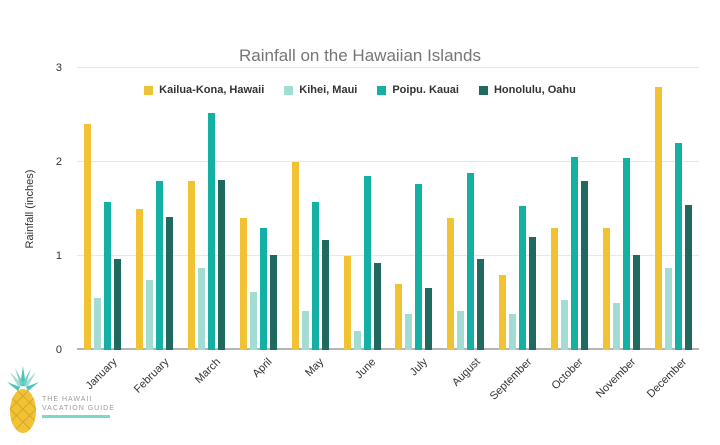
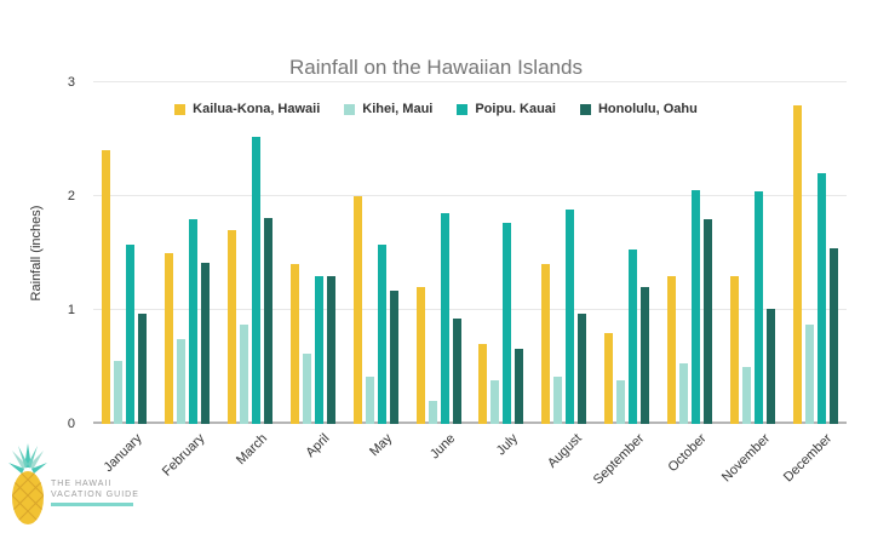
Kailua-Kona, Hawaii/March: 1.8 -> 1.7
Honolulu, Oahu/April: 1.0 -> 1.3
Kailua-Kona, Hawaii/June: 1.0 -> 1.2
